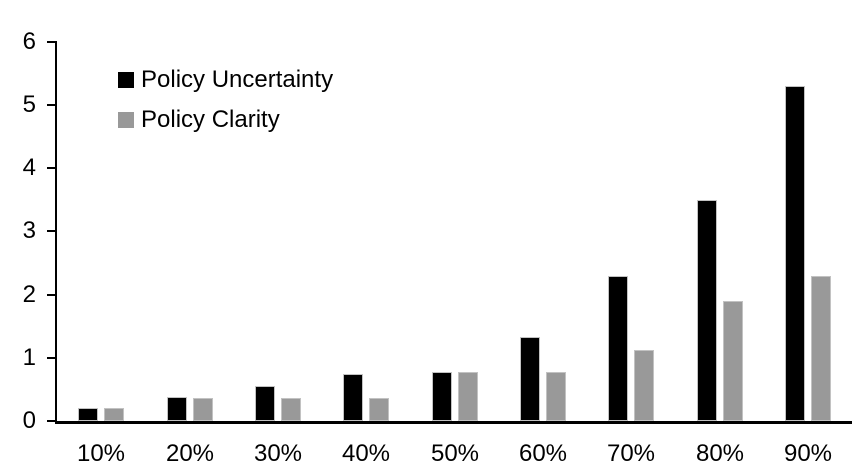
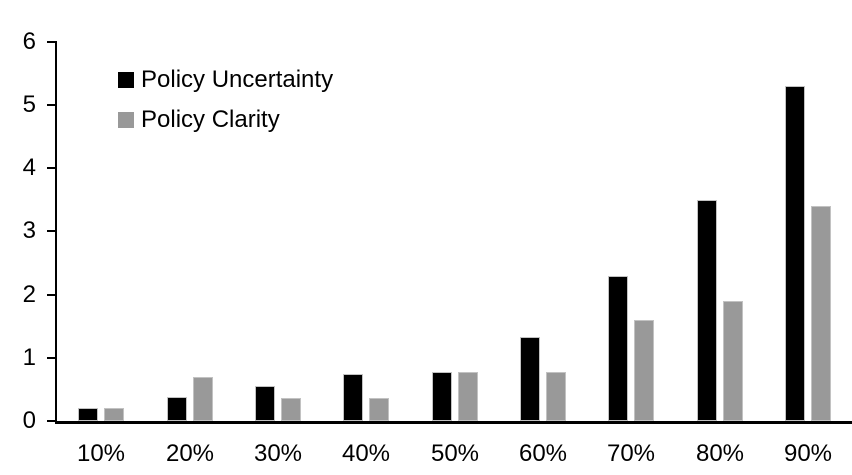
Policy Clarity/20%: 0.4 -> 0.7
Policy Clarity/70%: 1.1 -> 1.6
Policy Clarity/90%: 2.3 -> 3.4
